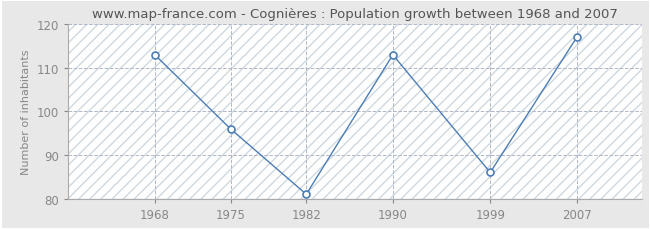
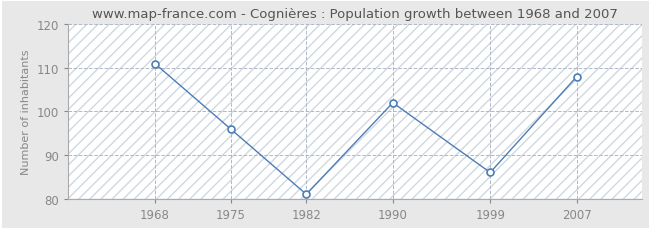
1968: 113 -> 111
1990: 113 -> 102
2007: 117 -> 108
